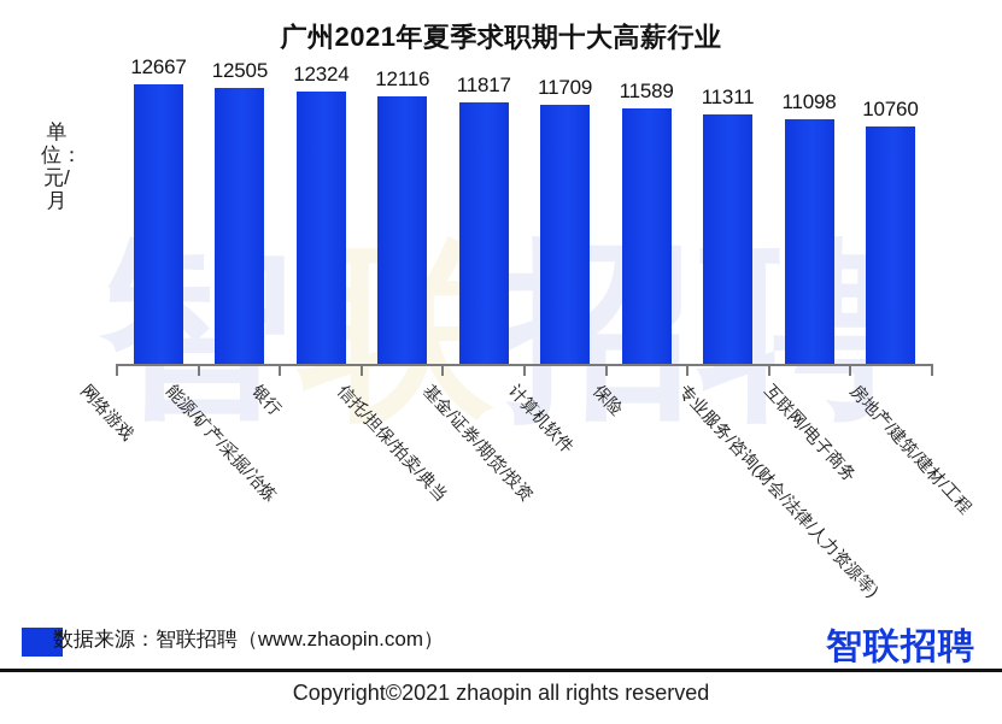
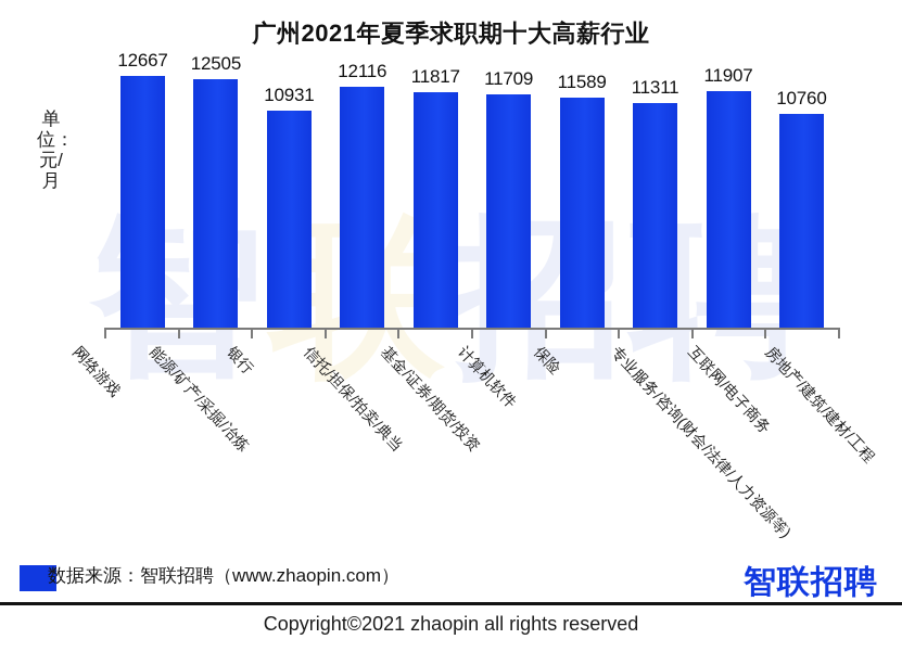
银行: 12324 -> 10931
互联网/电子商务: 11098 -> 11907
